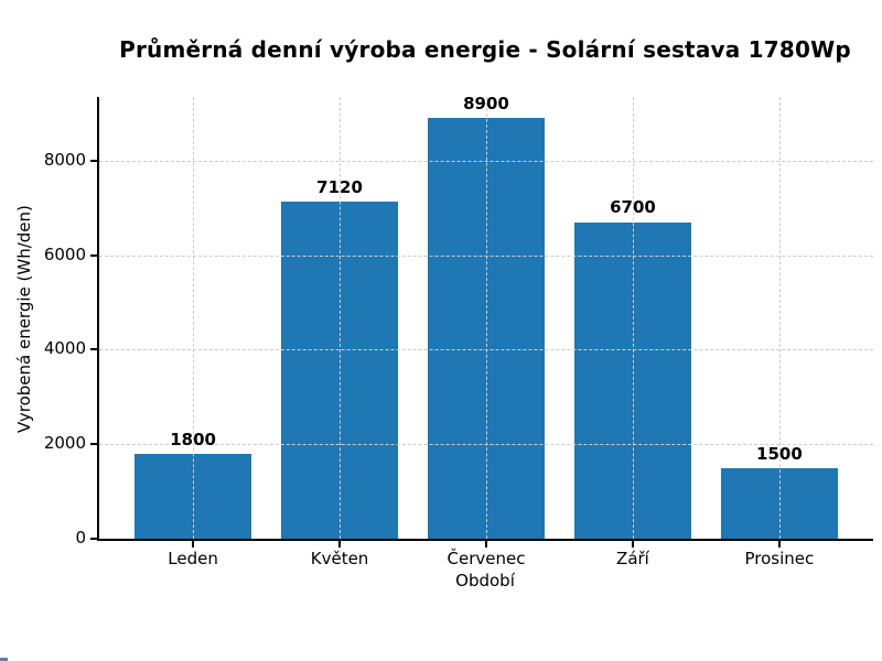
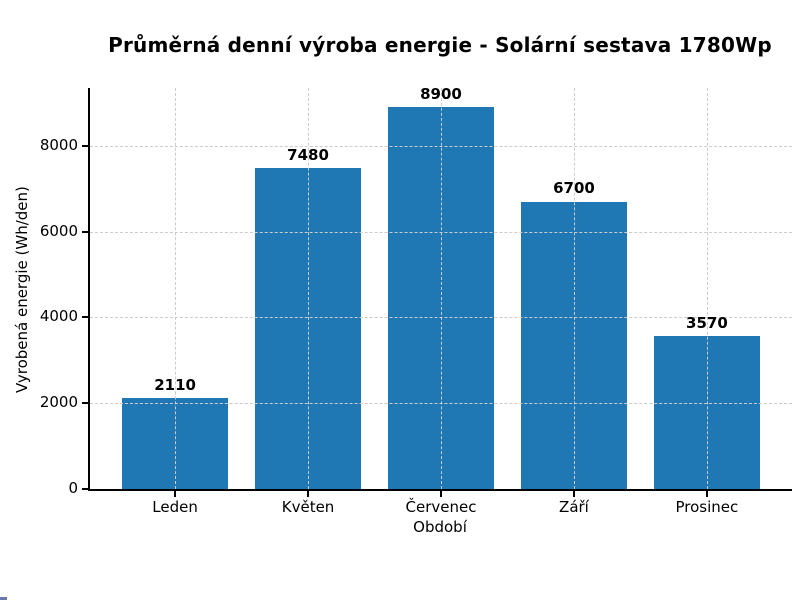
Leden: 1800 -> 2110
Květen: 7120 -> 7480
Prosinec: 1500 -> 3570
